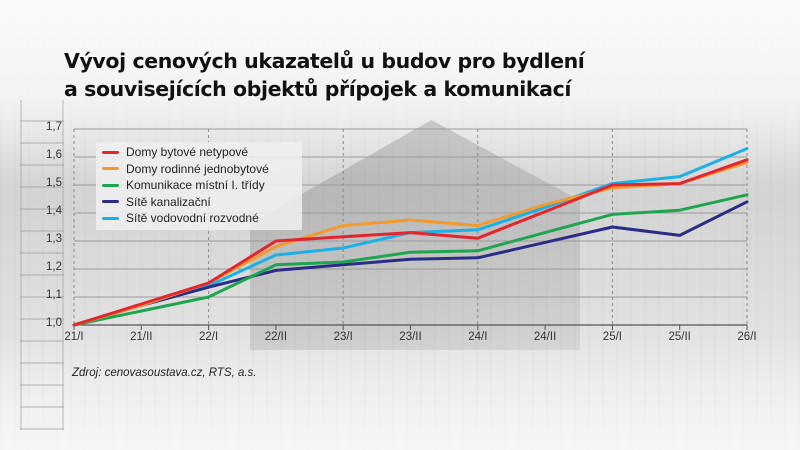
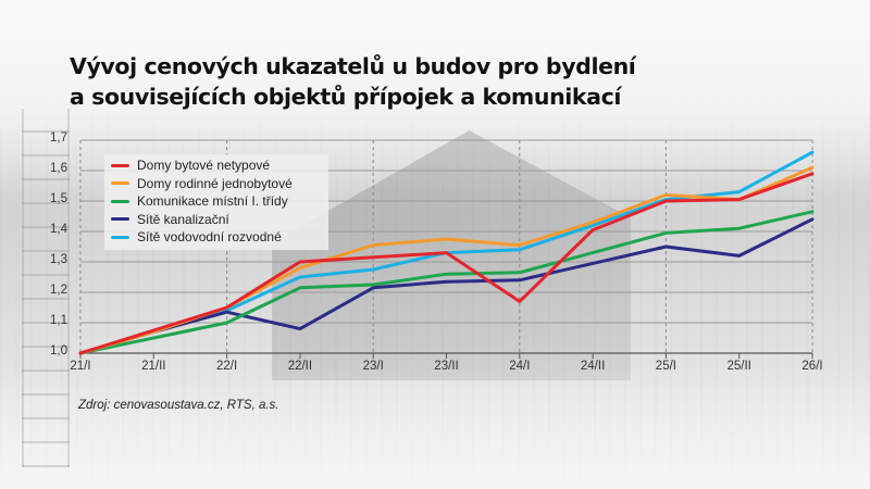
Sítě kanalizační/22/II: 1,20 -> 1,08
Domy bytové netypové/24/I: 1,31 -> 1,17
Domy rodinné jednobytové/25/I: 1,49 -> 1,52
Domy rodinné jednobytové/26/I: 1,58 -> 1,61
Sítě vodovodní rozvodné/26/I: 1,63 -> 1,66
